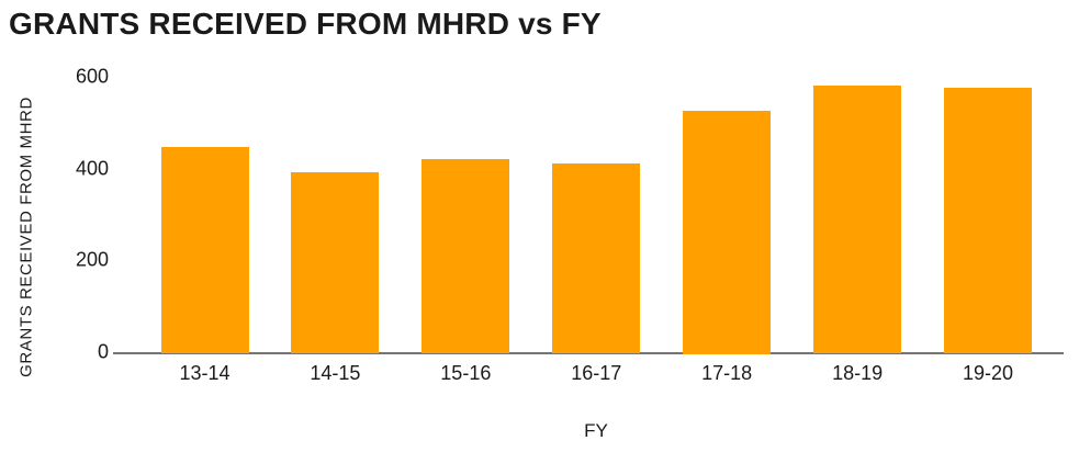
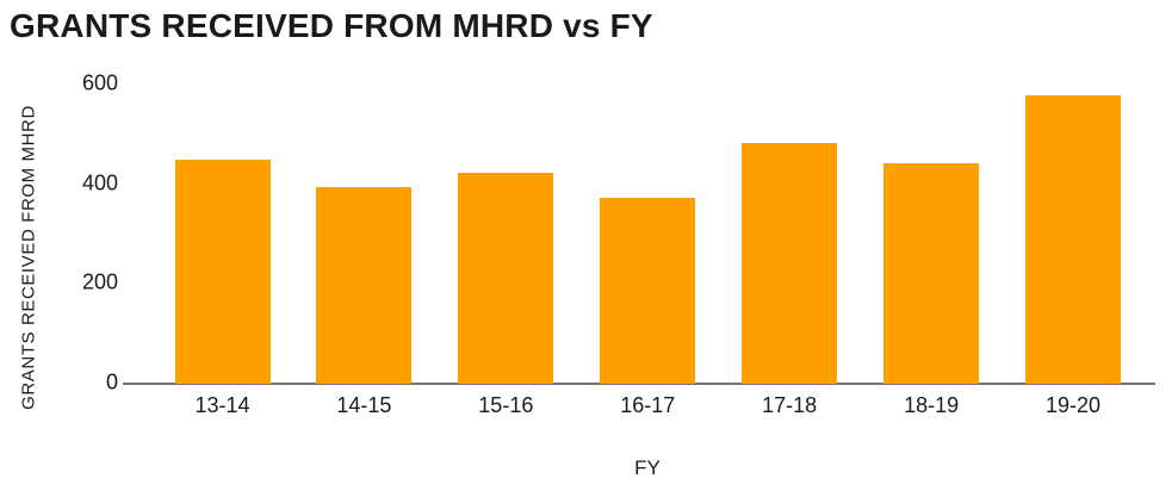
16-17: 410 -> 370
17-18: 520 -> 480
18-19: 580 -> 440
